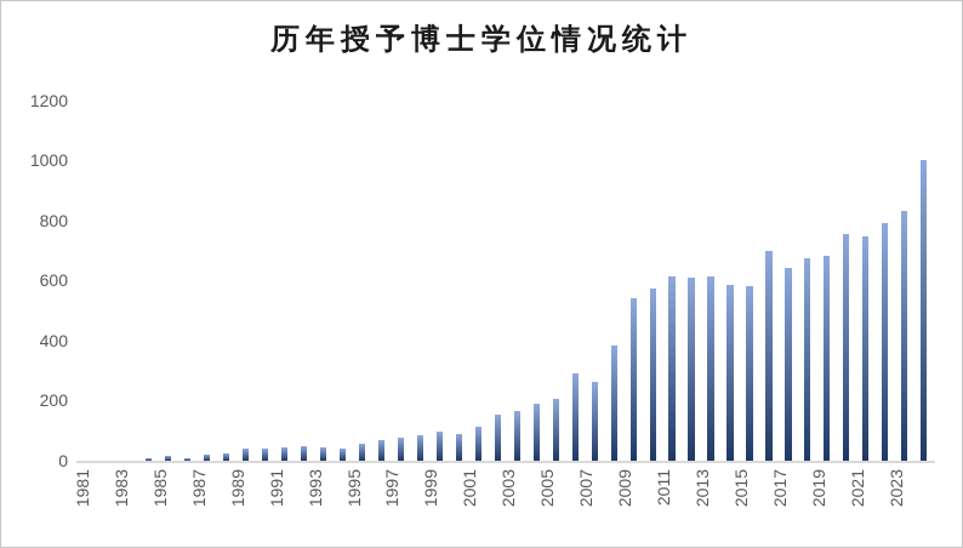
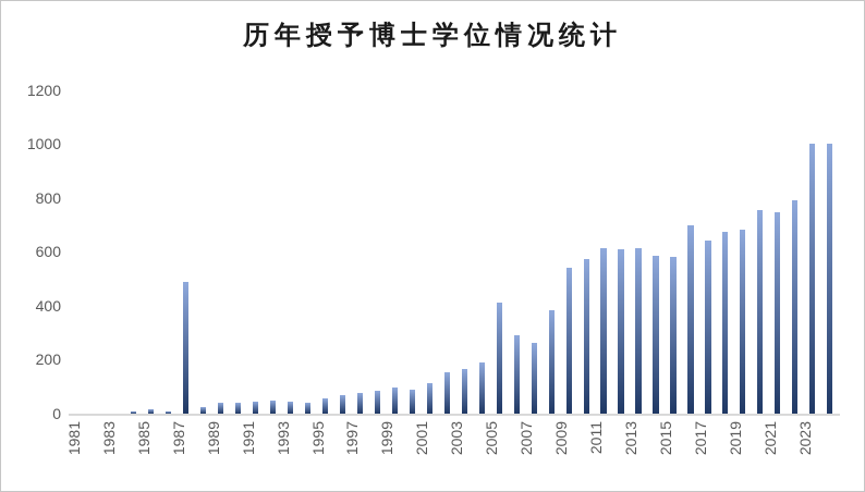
1987: 20 -> 490
2005: 200 -> 410
2023: 830 -> 1000
